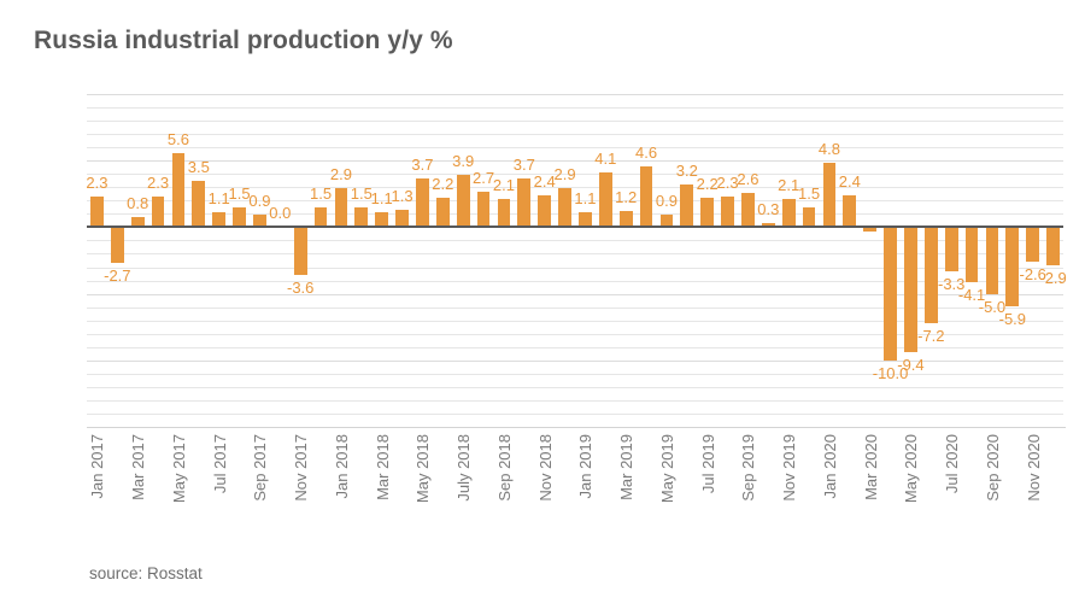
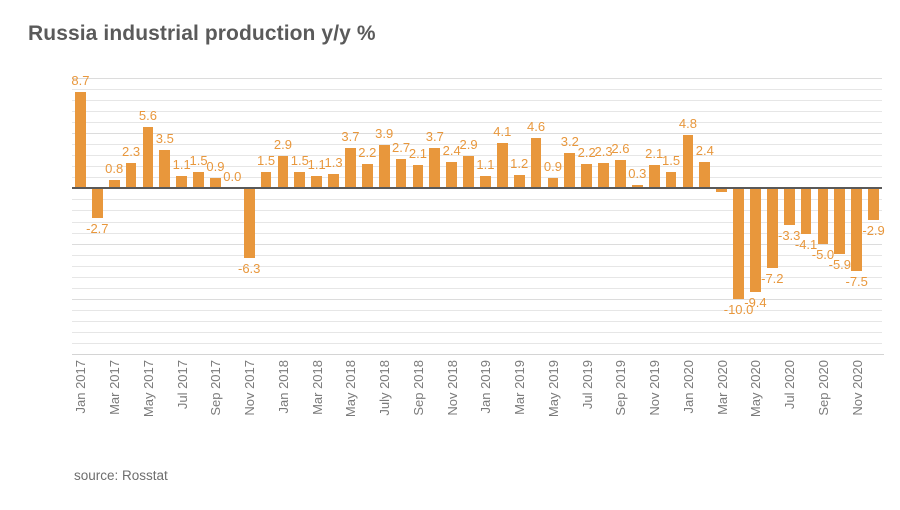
Jan 2017: 2.3 -> 8.7
Nov 2017: -3.6 -> -6.3
Nov 2020: -2.6 -> -7.5
